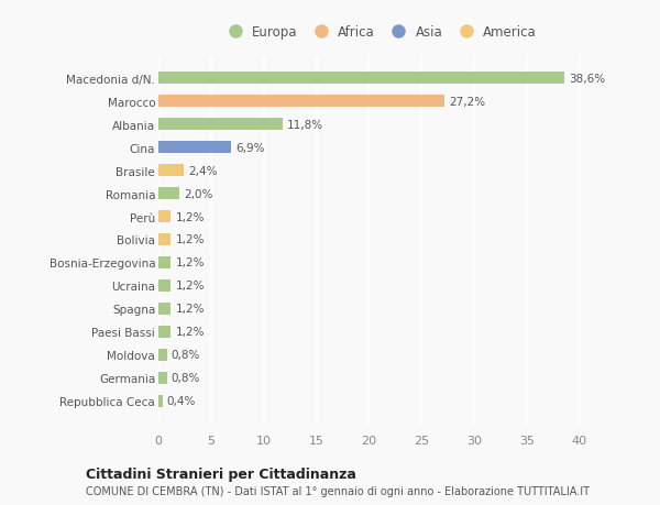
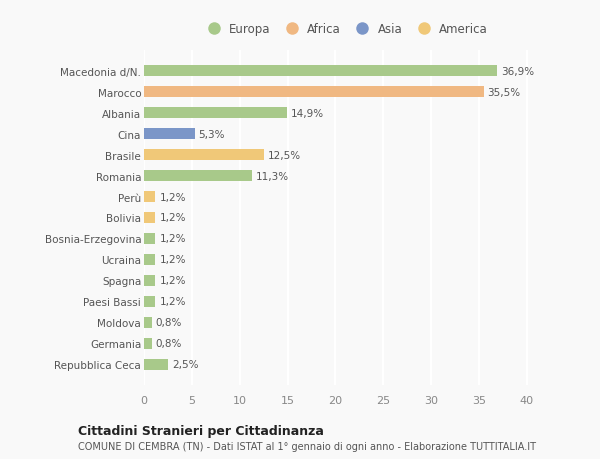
Macedonia d/N.: 38,6% -> 36,9%
Marocco: 27,2% -> 35,5%
Albania: 11,8% -> 14,9%
Cina: 6,9% -> 5,3%
Brasile: 2,4% -> 12,5%
Romania: 2,0% -> 11,3%
Repubblica Ceca: 0,4% -> 2,5%
